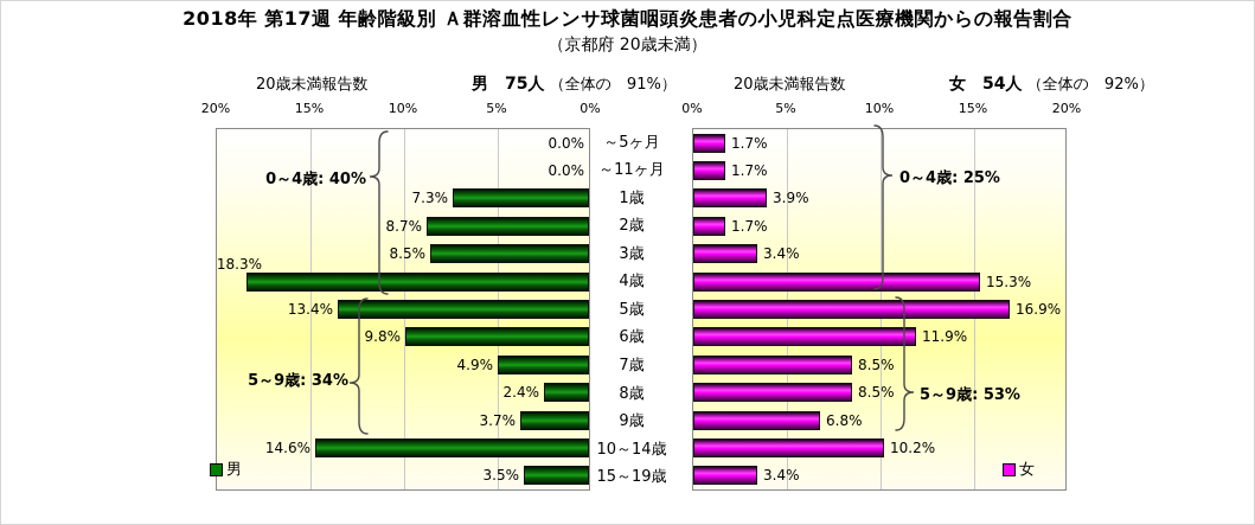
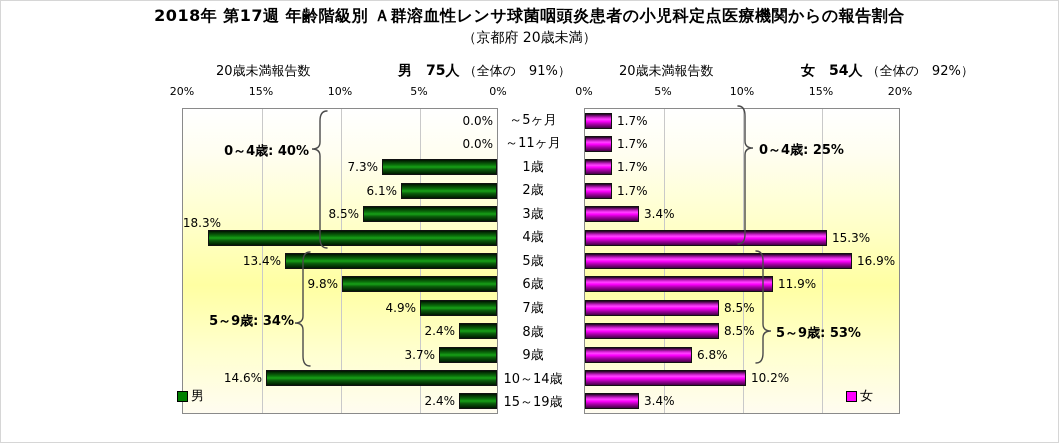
女/1歳: 3.9% -> 1.7%
男/2歳: 8.7% -> 6.1%
男/15～19歳: 3.5% -> 2.4%
